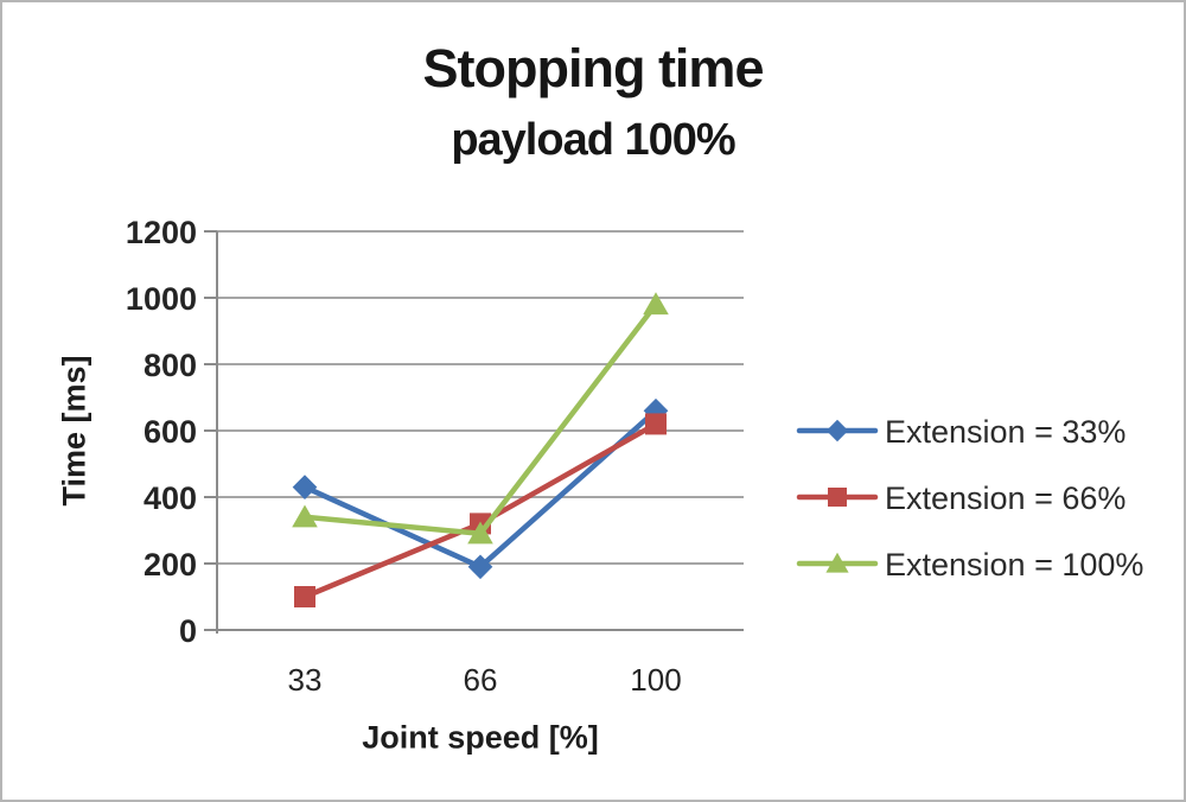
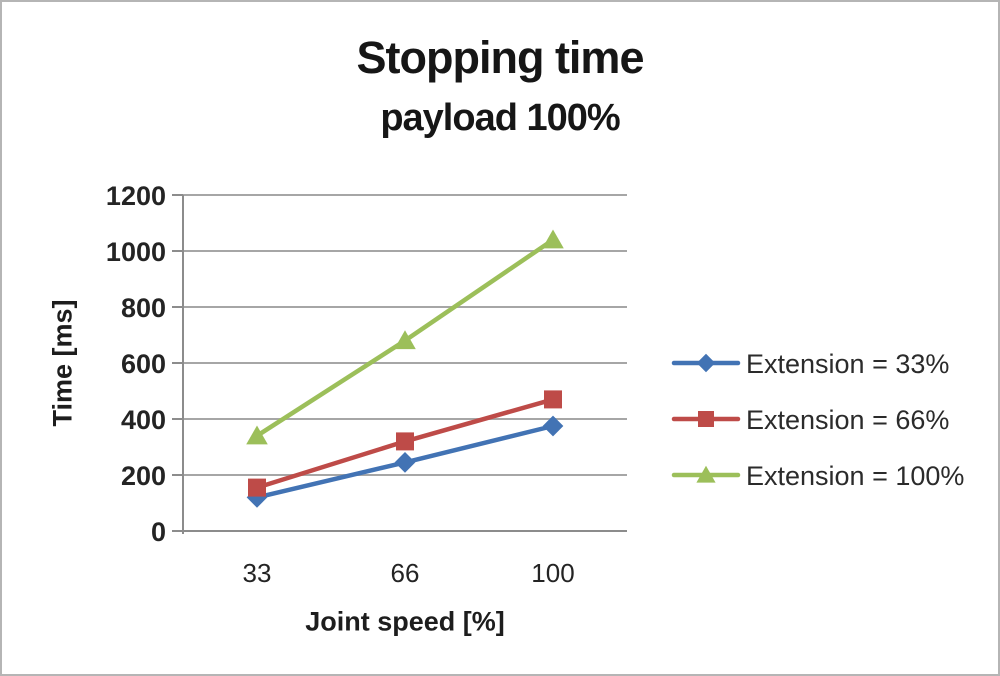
Extension = 33%/33: 430 -> 120
Extension = 66%/33: 100 -> 160
Extension = 33%/66: 190 -> 240
Extension = 100%/66: 290 -> 680
Extension = 33%/100: 660 -> 380
Extension = 66%/100: 620 -> 470
Extension = 100%/100: 980 -> 1040
